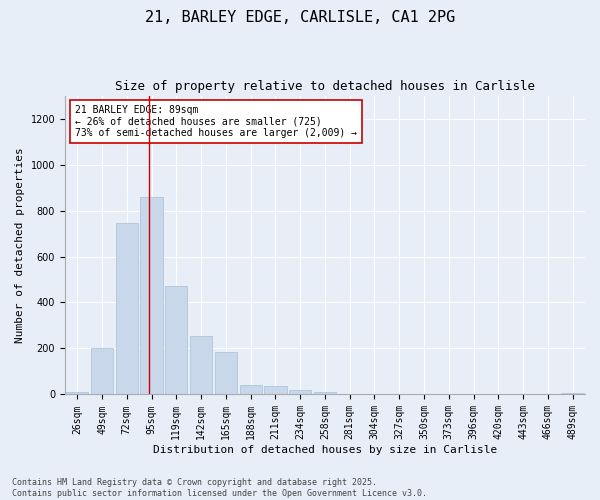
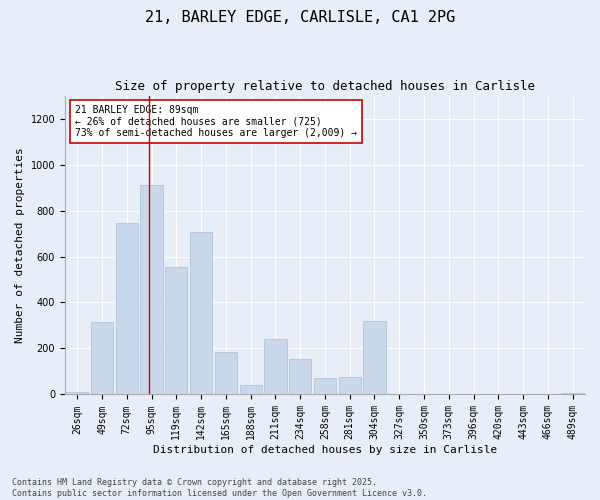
49sqm: 200 -> 315
95sqm: 860 -> 910
119sqm: 470 -> 555
142sqm: 255 -> 705
211sqm: 35 -> 240
234sqm: 20 -> 155
258sqm: 12 -> 70
281sqm: 2 -> 75
304sqm: 2 -> 320
